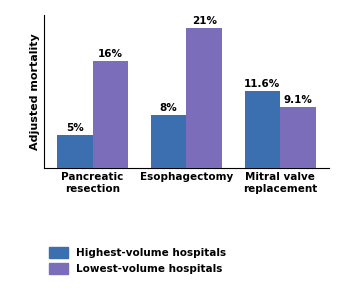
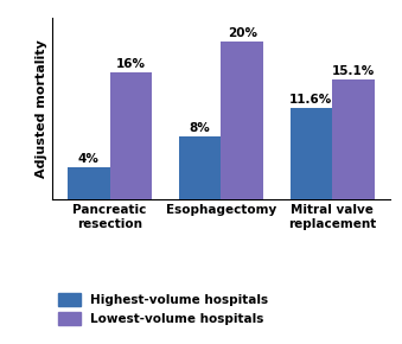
Highest-volume hospitals/Pancreatic resection: 5% -> 4%
Lowest-volume hospitals/Esophagectomy: 21% -> 20%
Lowest-volume hospitals/Mitral valve replacement: 9.1% -> 15.1%
